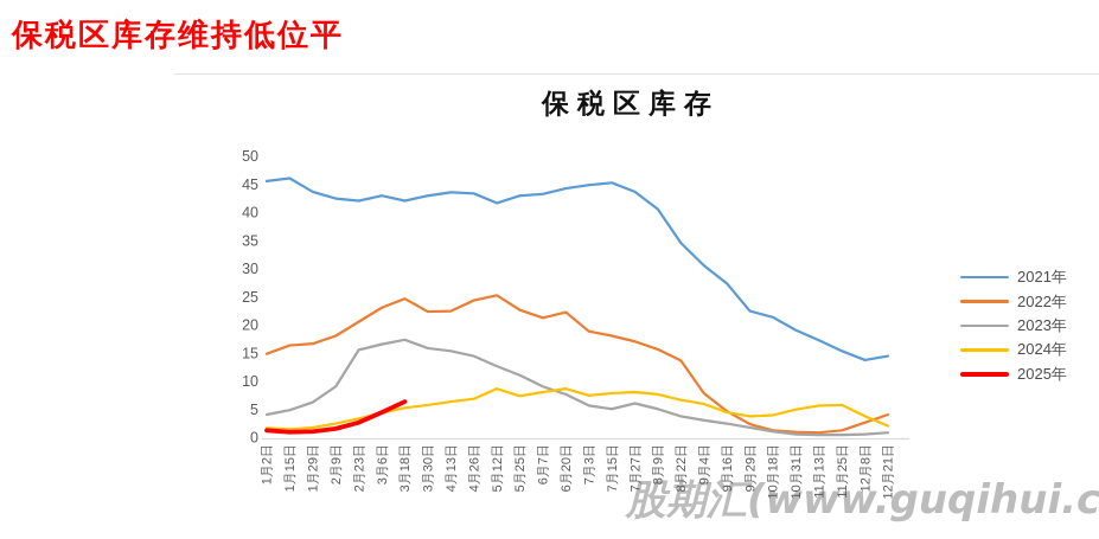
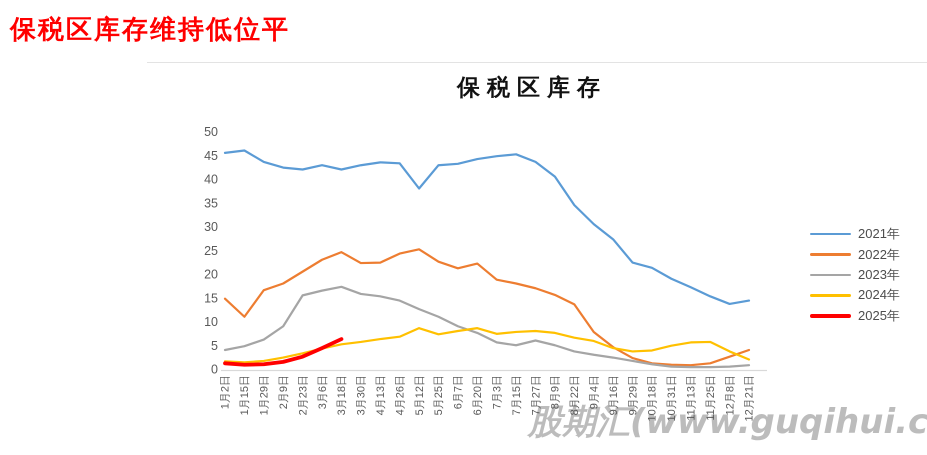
2022年/1月15日: 16 -> 11
2021年/5月12日: 42 -> 38
